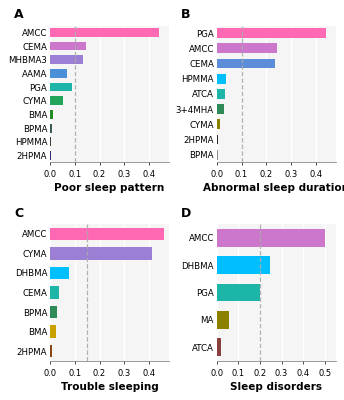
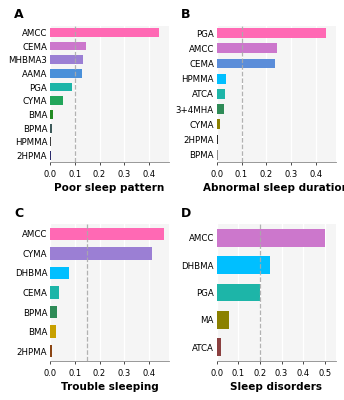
AAMA: 0.070 -> 0.130
